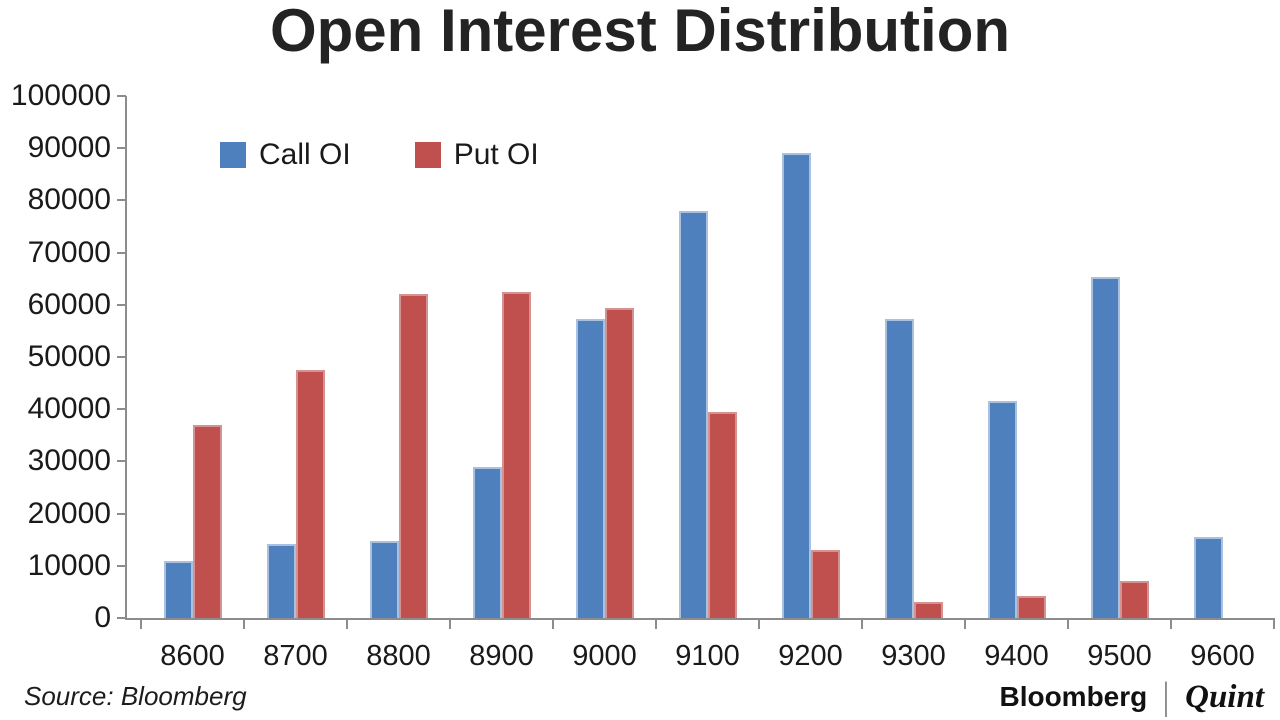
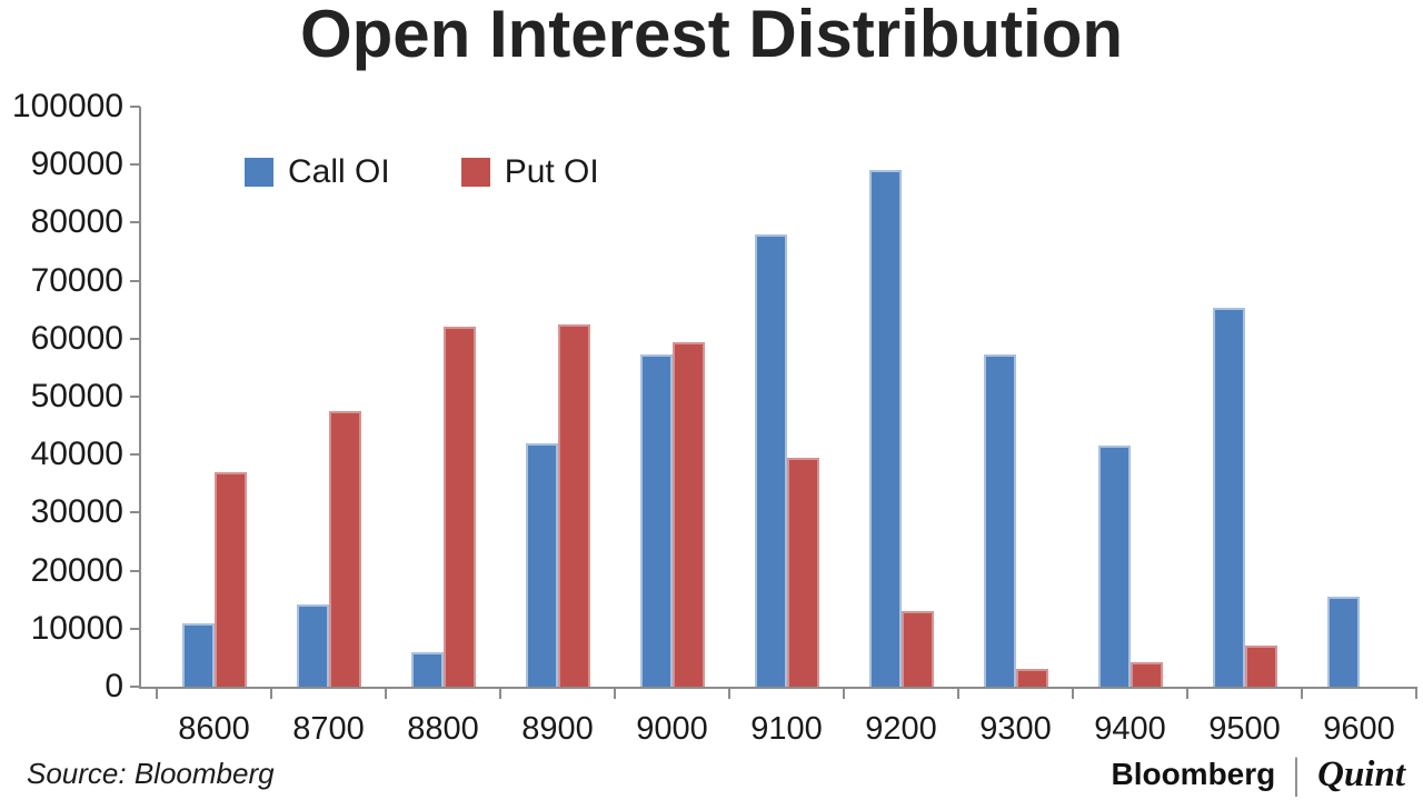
Call OI/8800: 15000 -> 6000
Call OI/8900: 29000 -> 42000
